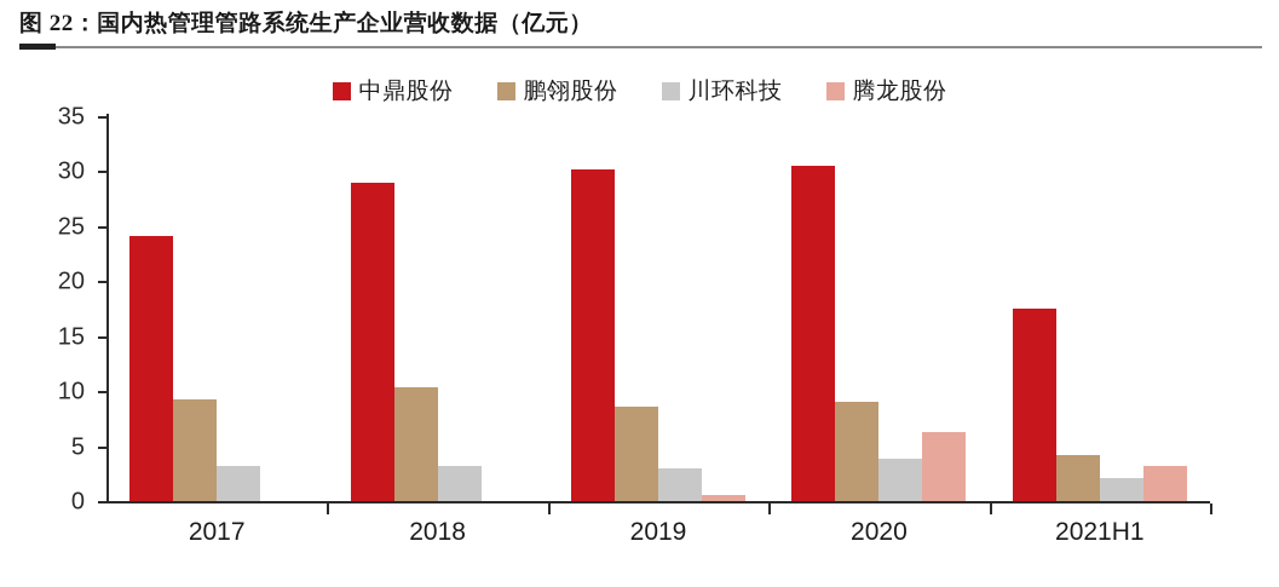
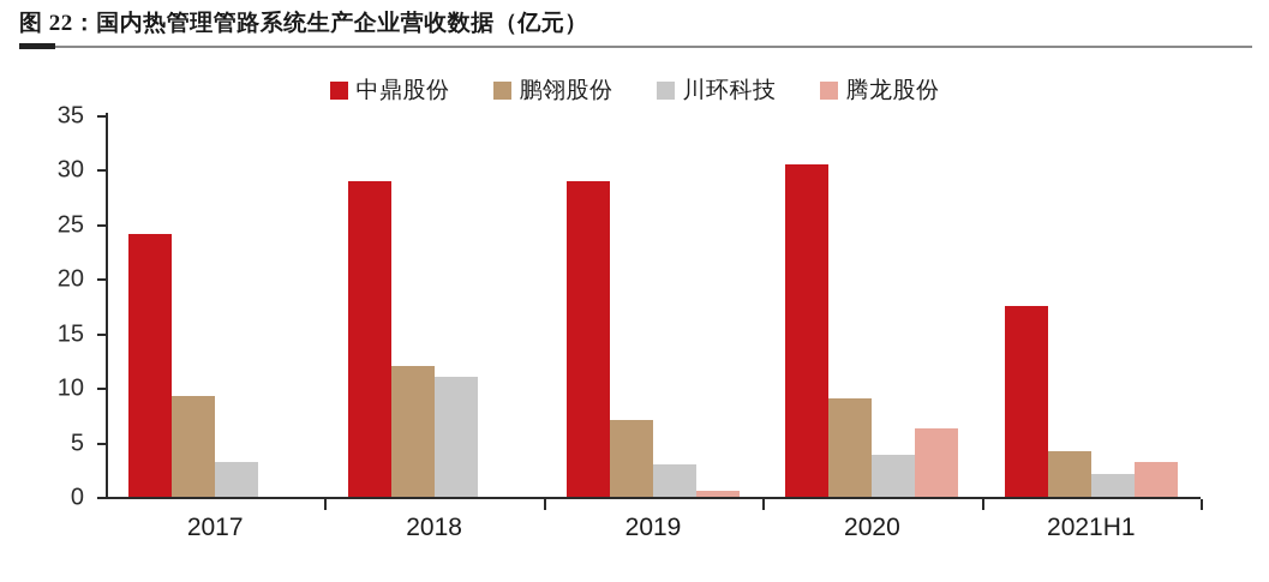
鹏翎股份/2018: 10 -> 12
川环科技/2018: 3 -> 11
中鼎股份/2019: 30 -> 29
鹏翎股份/2019: 9 -> 7
